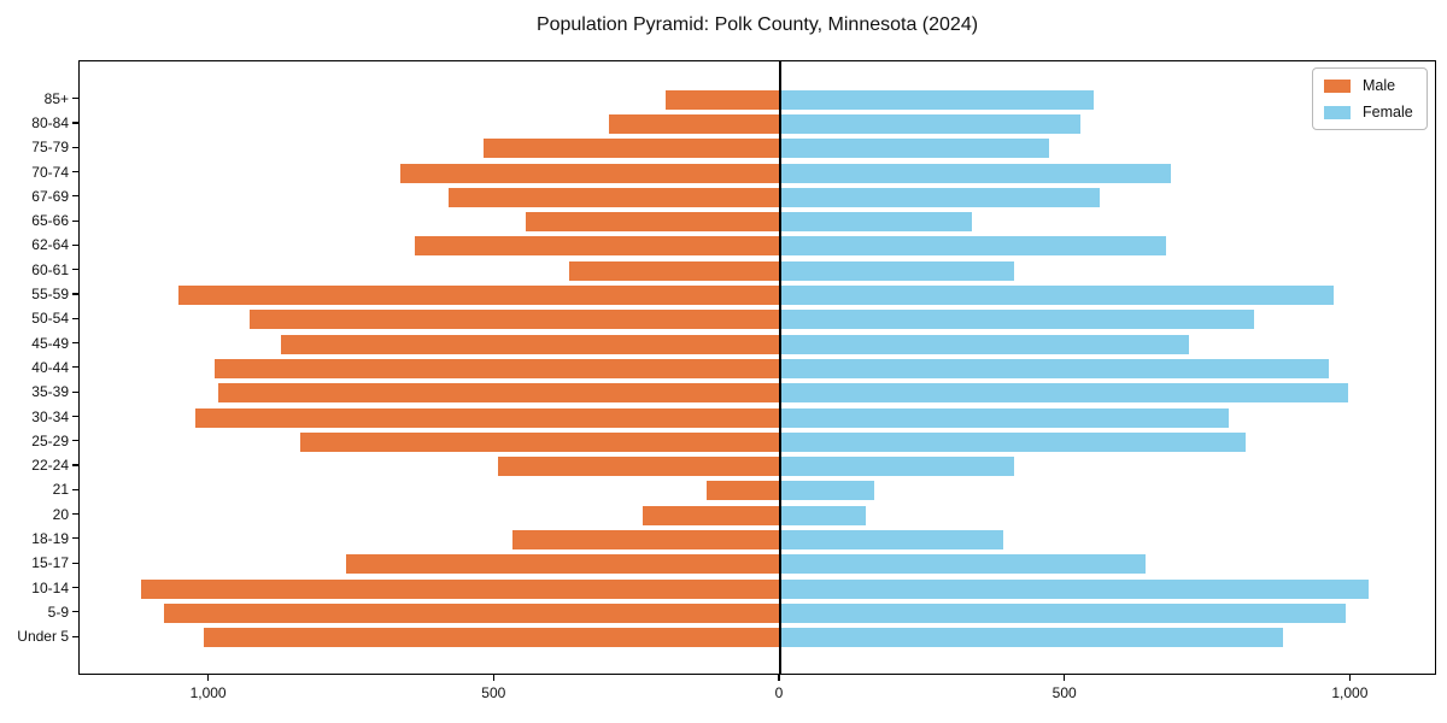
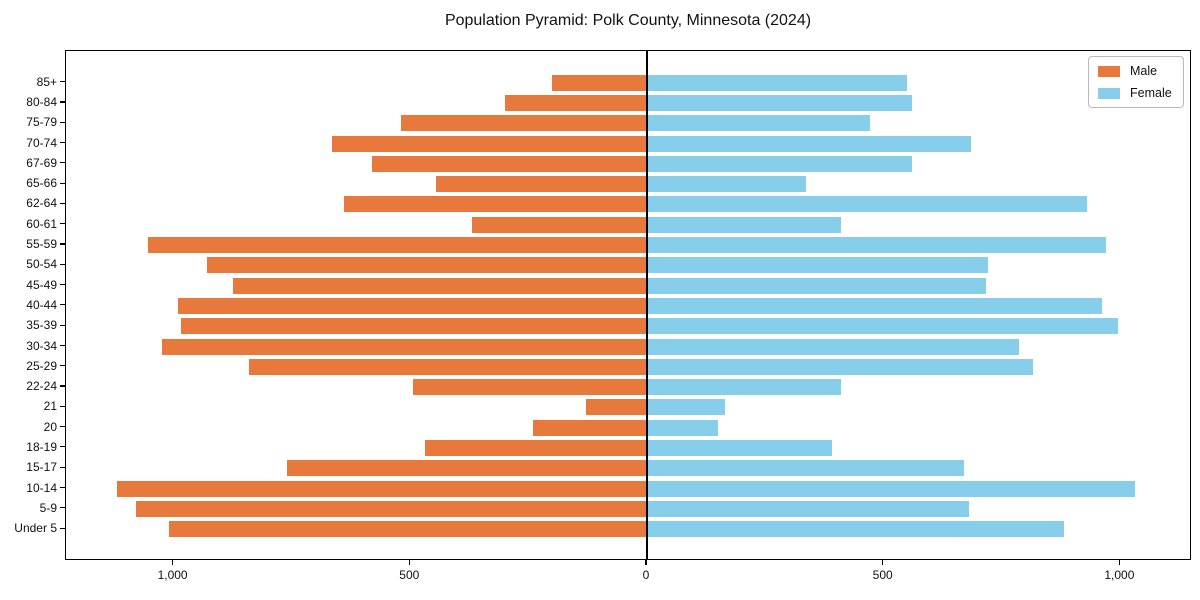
Female/80-84: 520 -> 560
Female/62-64: 680 -> 930
Female/50-54: 830 -> 720
Female/15-17: 640 -> 670
Female/5-9: 990 -> 680
